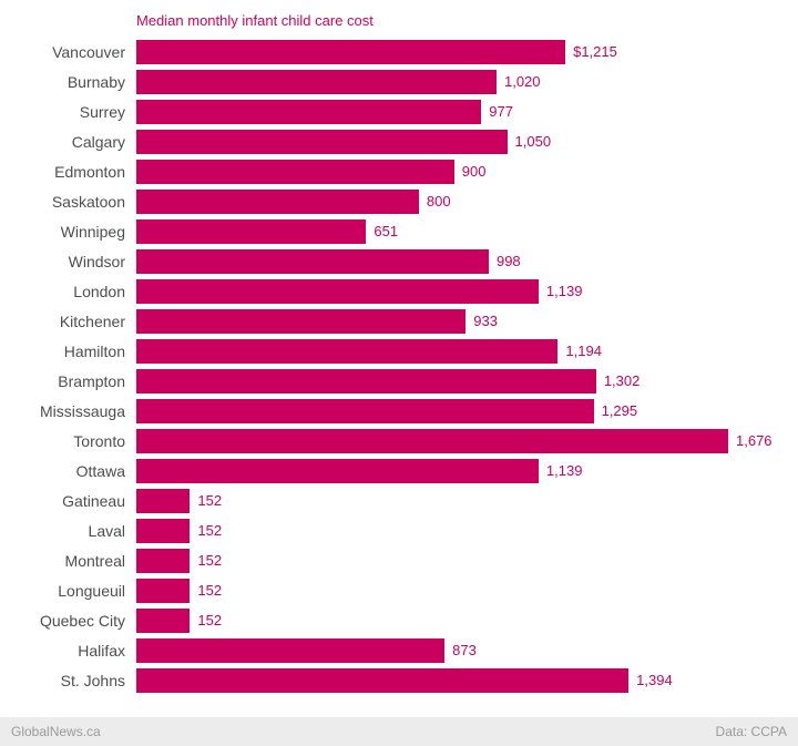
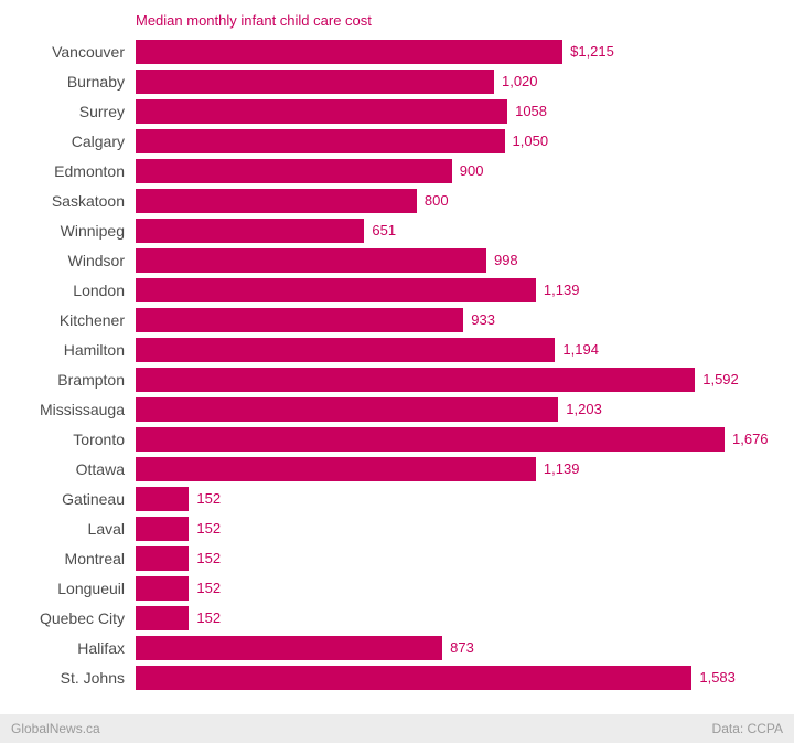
Surrey: 977 -> 1058
Brampton: 1,302 -> 1,592
Mississauga: 1,295 -> 1,203
St. Johns: 1,394 -> 1,583
